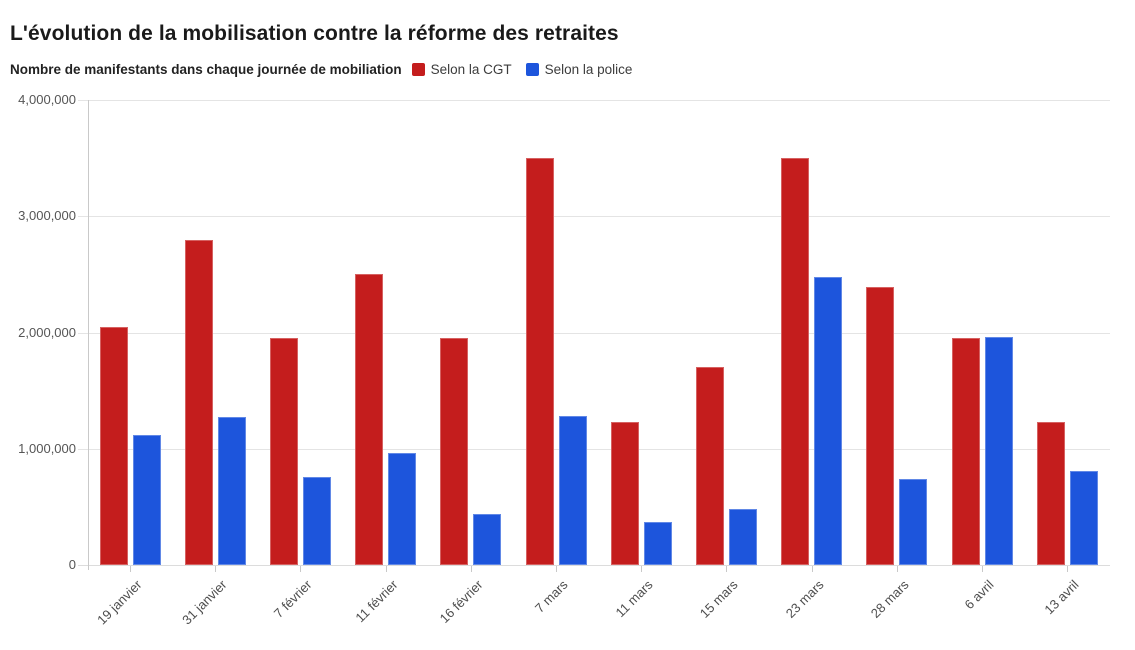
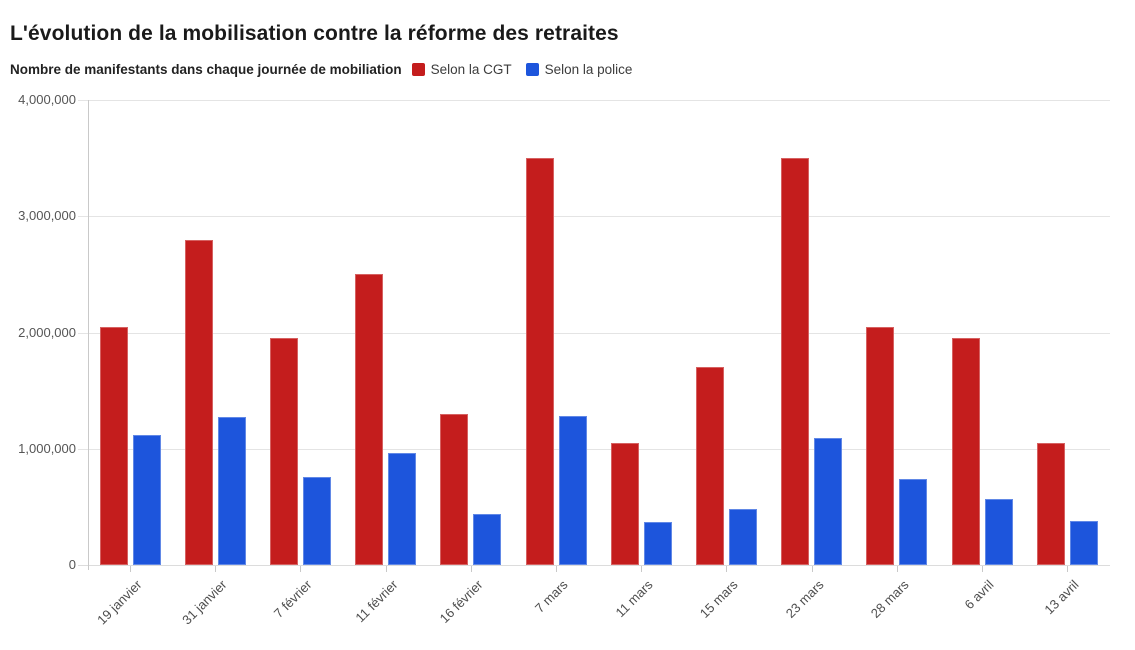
Selon la CGT/16 février: 1950000 -> 1300000
Selon la CGT/11 mars: 1230000 -> 1050000
Selon la police/23 mars: 2480000 -> 1090000
Selon la CGT/28 mars: 2390000 -> 2050000
Selon la police/6 avril: 1960000 -> 570000
Selon la CGT/13 avril: 1230000 -> 1050000
Selon la police/13 avril: 810000 -> 380000
